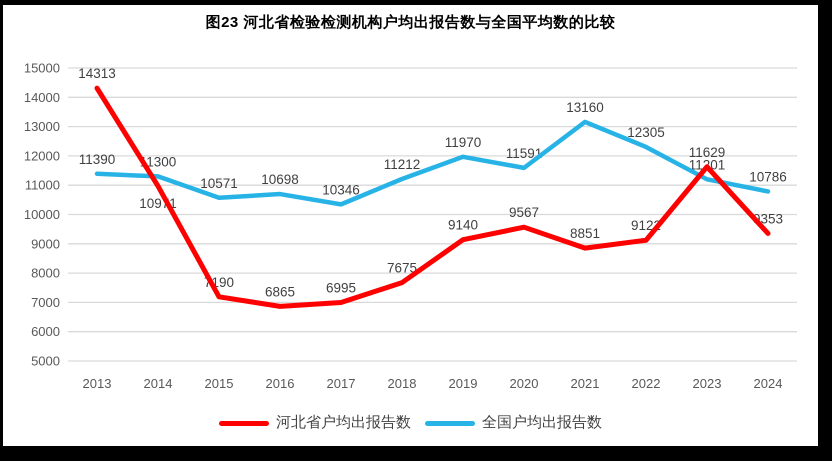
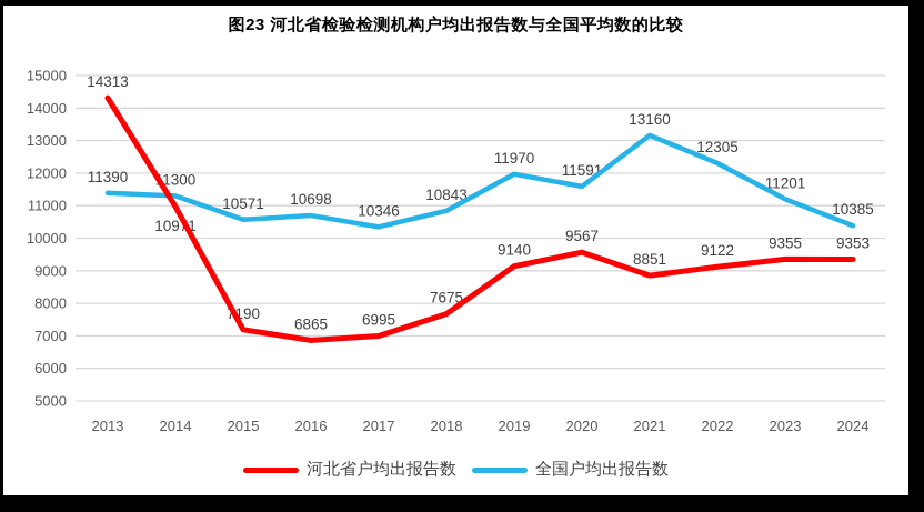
全国户均出报告数/2018: 11212 -> 10843
河北省户均出报告数/2023: 11629 -> 9355
全国户均出报告数/2024: 10786 -> 10385
